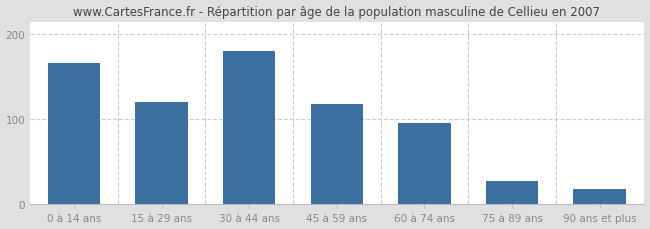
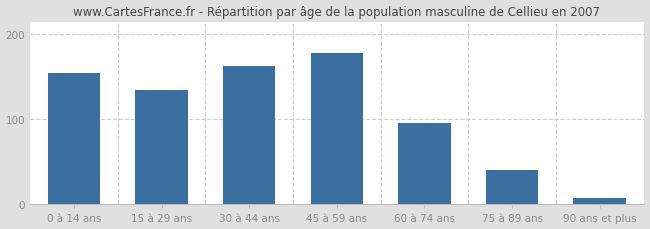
0 à 14 ans: 166 -> 155
15 à 29 ans: 120 -> 135
30 à 44 ans: 180 -> 163
45 à 59 ans: 118 -> 178
75 à 89 ans: 28 -> 40
90 ans et plus: 18 -> 7
